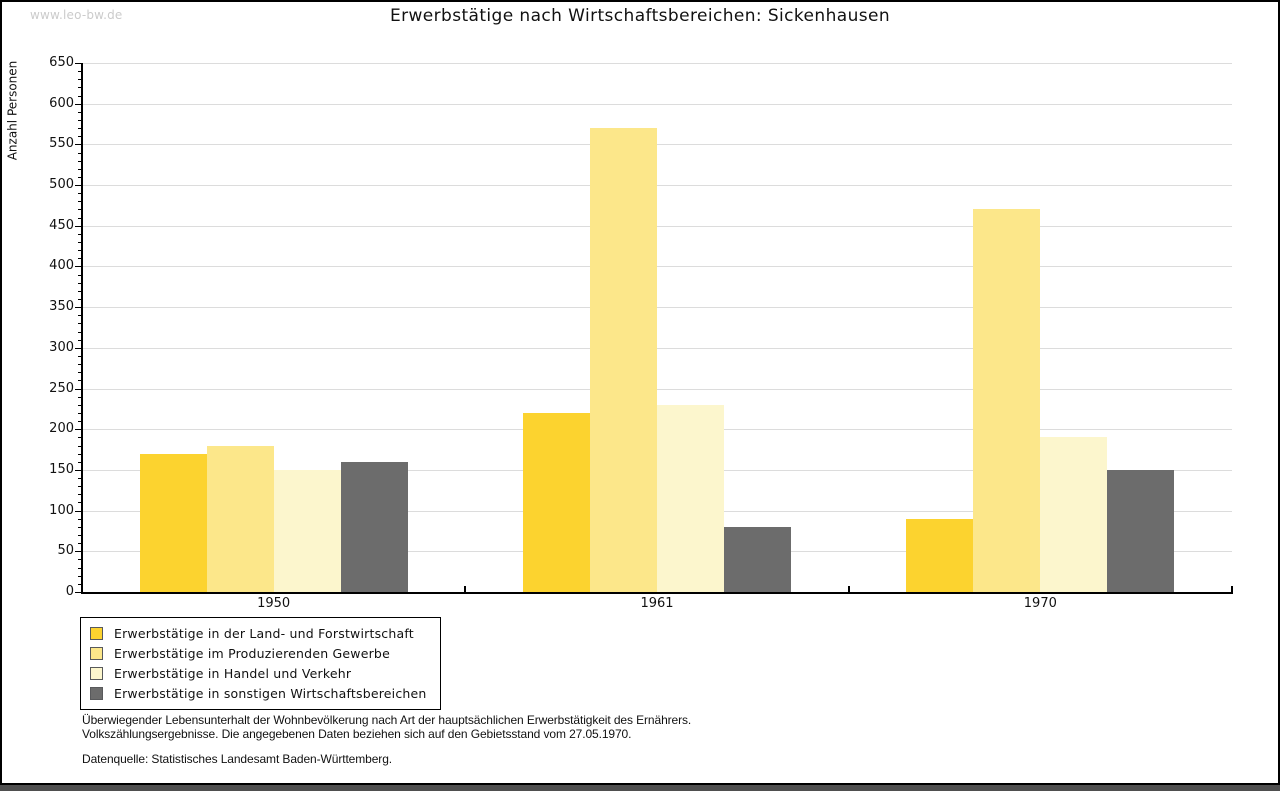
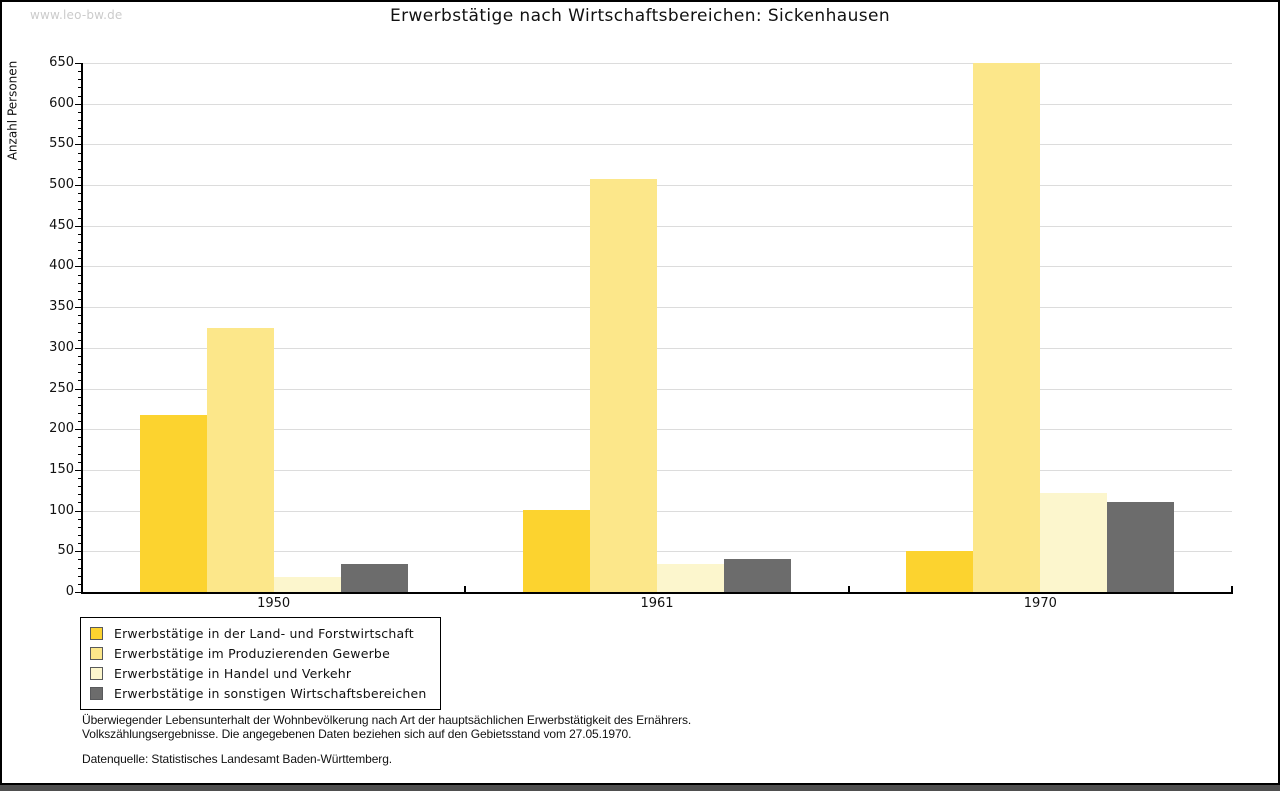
Erwerbstätige in der Land- und Forstwirtschaft/1950: 170 -> 220
Erwerbstätige im Produzierenden Gewerbe/1950: 180 -> 320
Erwerbstätige in Handel und Verkehr/1950: 150 -> 20
Erwerbstätige in sonstigen Wirtschaftsbereichen/1950: 160 -> 30
Erwerbstätige in der Land- und Forstwirtschaft/1961: 220 -> 100
Erwerbstätige im Produzierenden Gewerbe/1961: 570 -> 510
Erwerbstätige in Handel und Verkehr/1961: 230 -> 30
Erwerbstätige in sonstigen Wirtschaftsbereichen/1961: 80 -> 40
Erwerbstätige in der Land- und Forstwirtschaft/1970: 90 -> 50
Erwerbstätige im Produzierenden Gewerbe/1970: 470 -> 650
Erwerbstätige in Handel und Verkehr/1970: 190 -> 120
Erwerbstätige in sonstigen Wirtschaftsbereichen/1970: 150 -> 110
